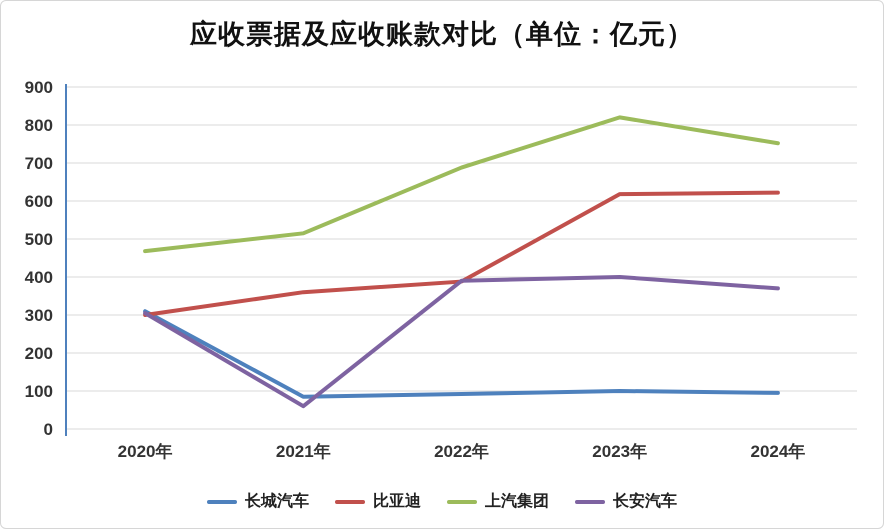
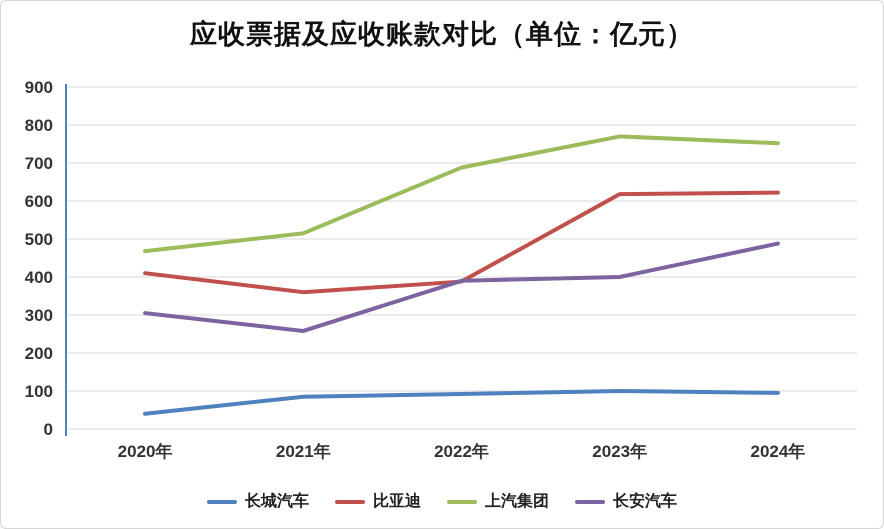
长城汽车/2020年: 310 -> 40
比亚迪/2020年: 300 -> 410
长安汽车/2021年: 60 -> 260
上汽集团/2023年: 820 -> 770
长安汽车/2024年: 370 -> 490
